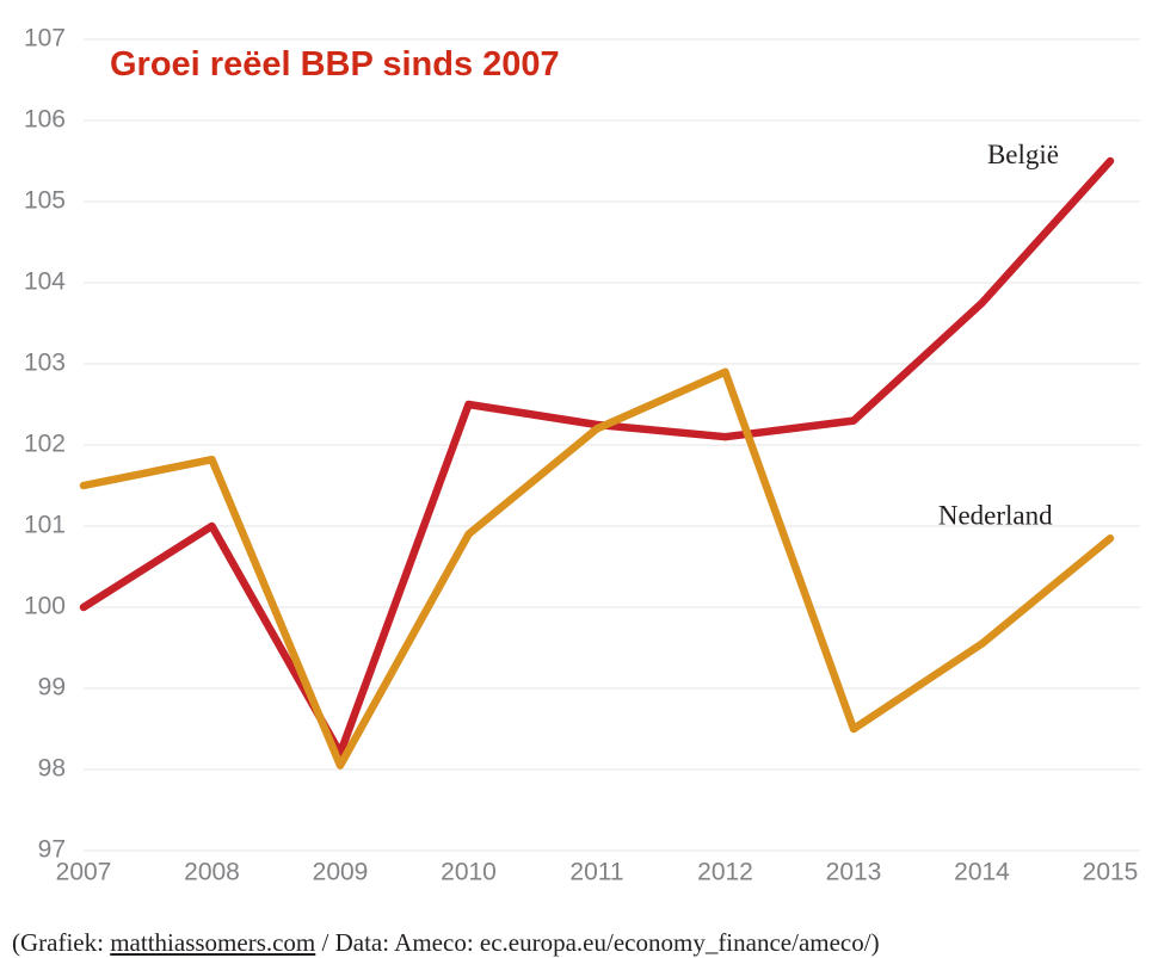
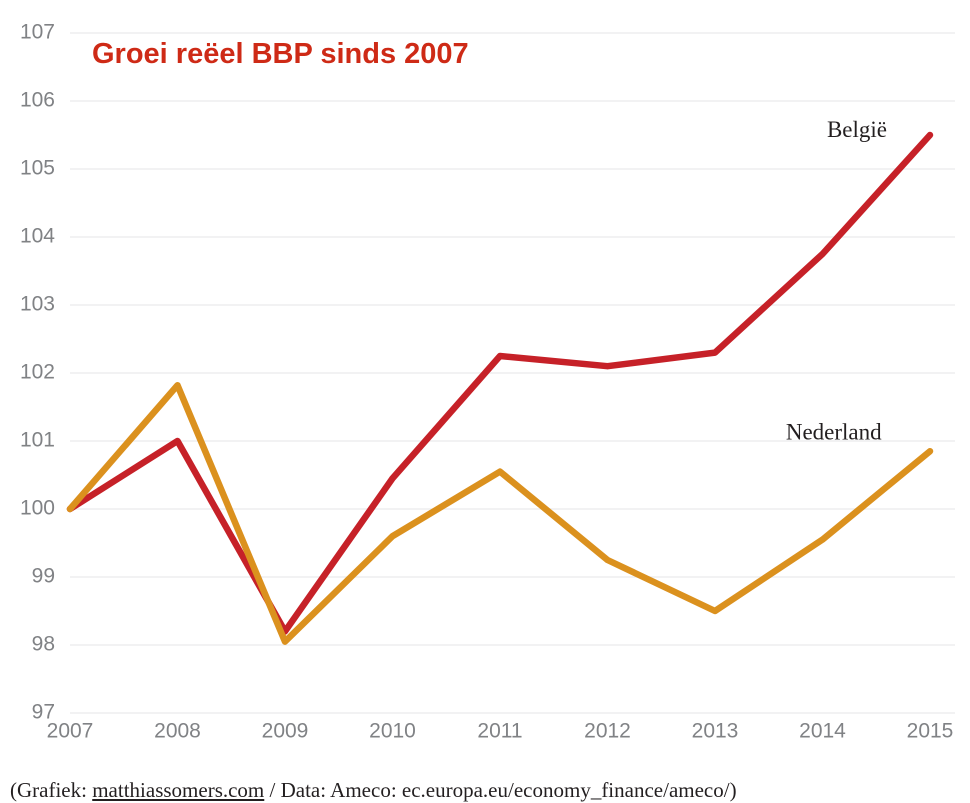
Nederland/2007: 101.5 -> 100.0
België/2010: 102.5 -> 100.5
Nederland/2010: 100.9 -> 99.6
Nederland/2011: 102.2 -> 100.5
Nederland/2012: 102.9 -> 99.2
